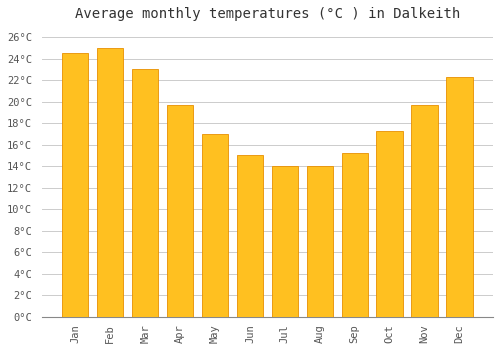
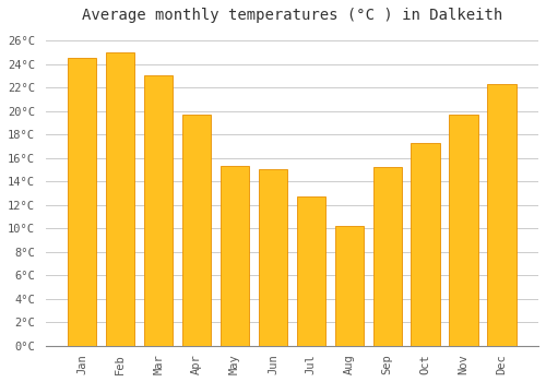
May: 17.0°C -> 15.3°C
Jul: 14.0°C -> 12.7°C
Aug: 14.0°C -> 10.2°C
